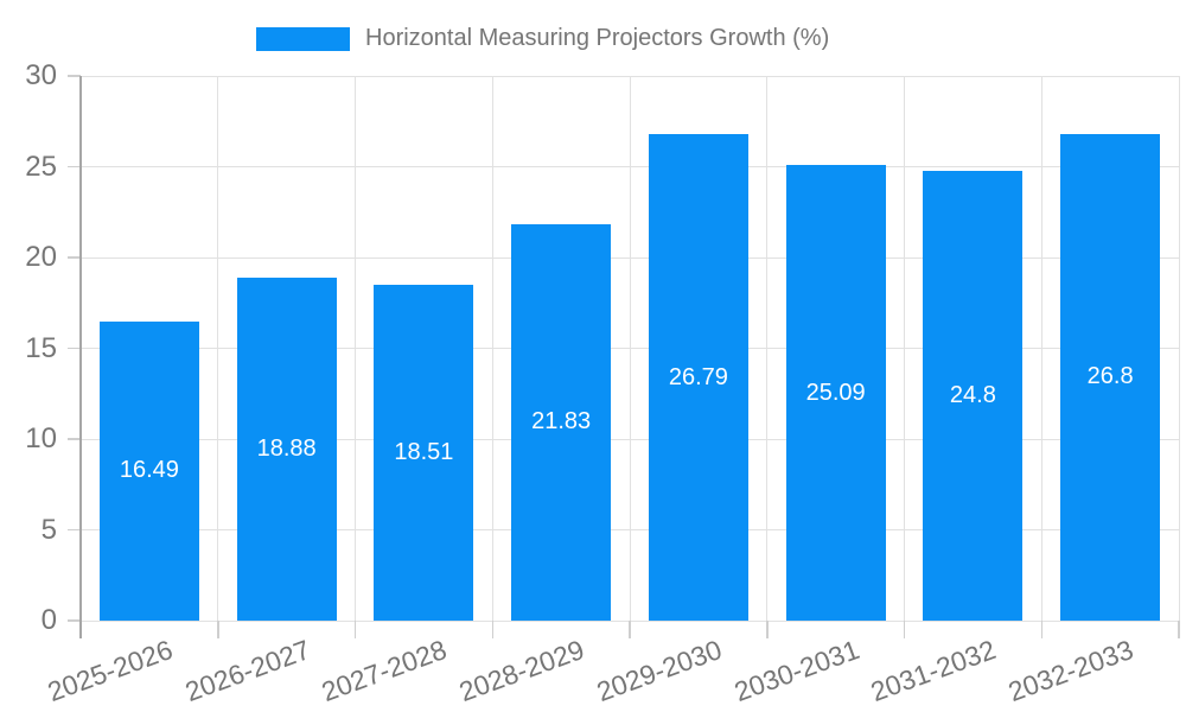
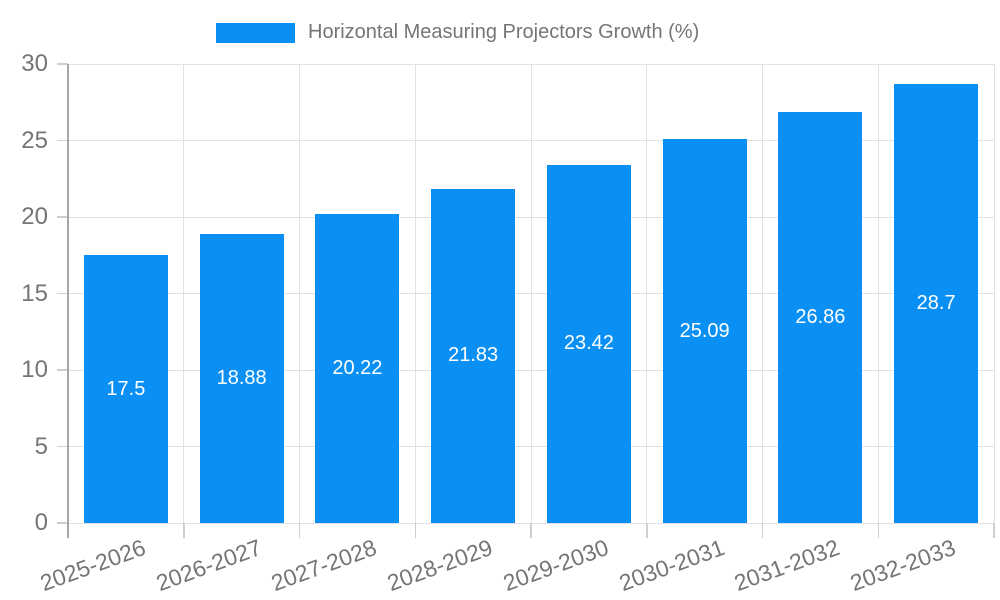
2025-2026: 16.49 -> 17.5
2027-2028: 18.51 -> 20.22
2029-2030: 26.79 -> 23.42
2031-2032: 24.8 -> 26.86
2032-2033: 26.8 -> 28.7
